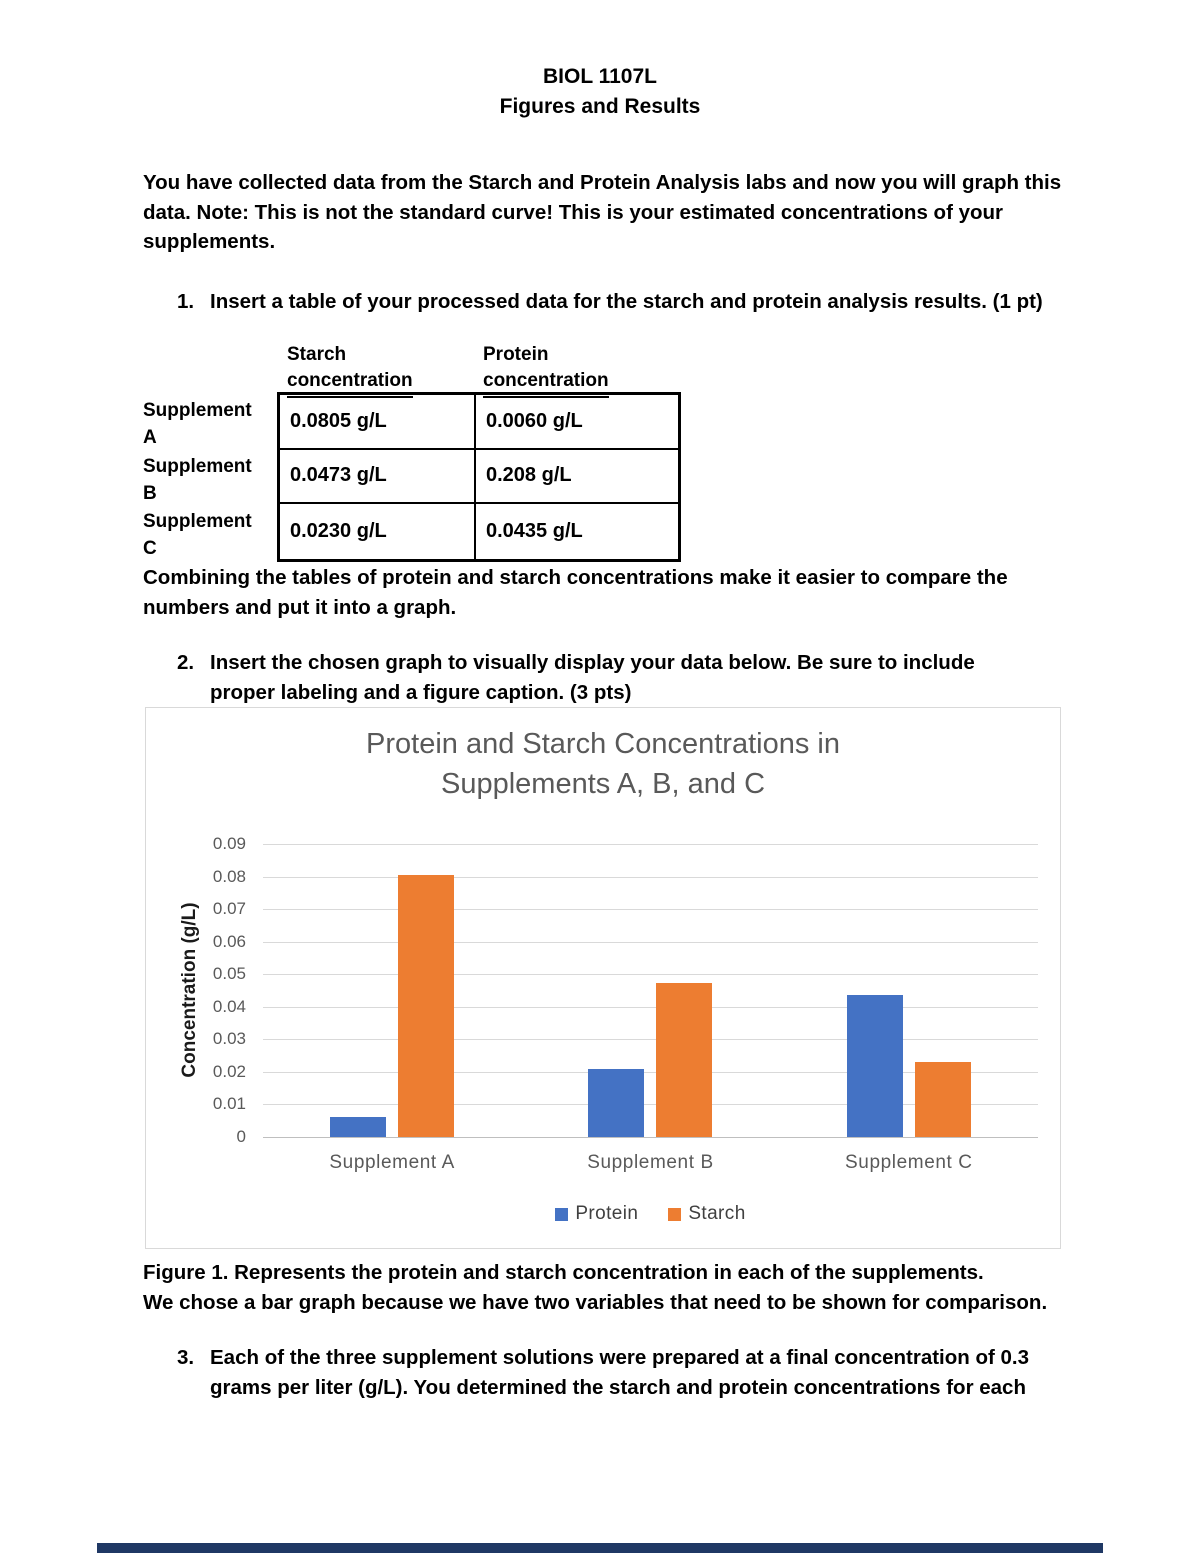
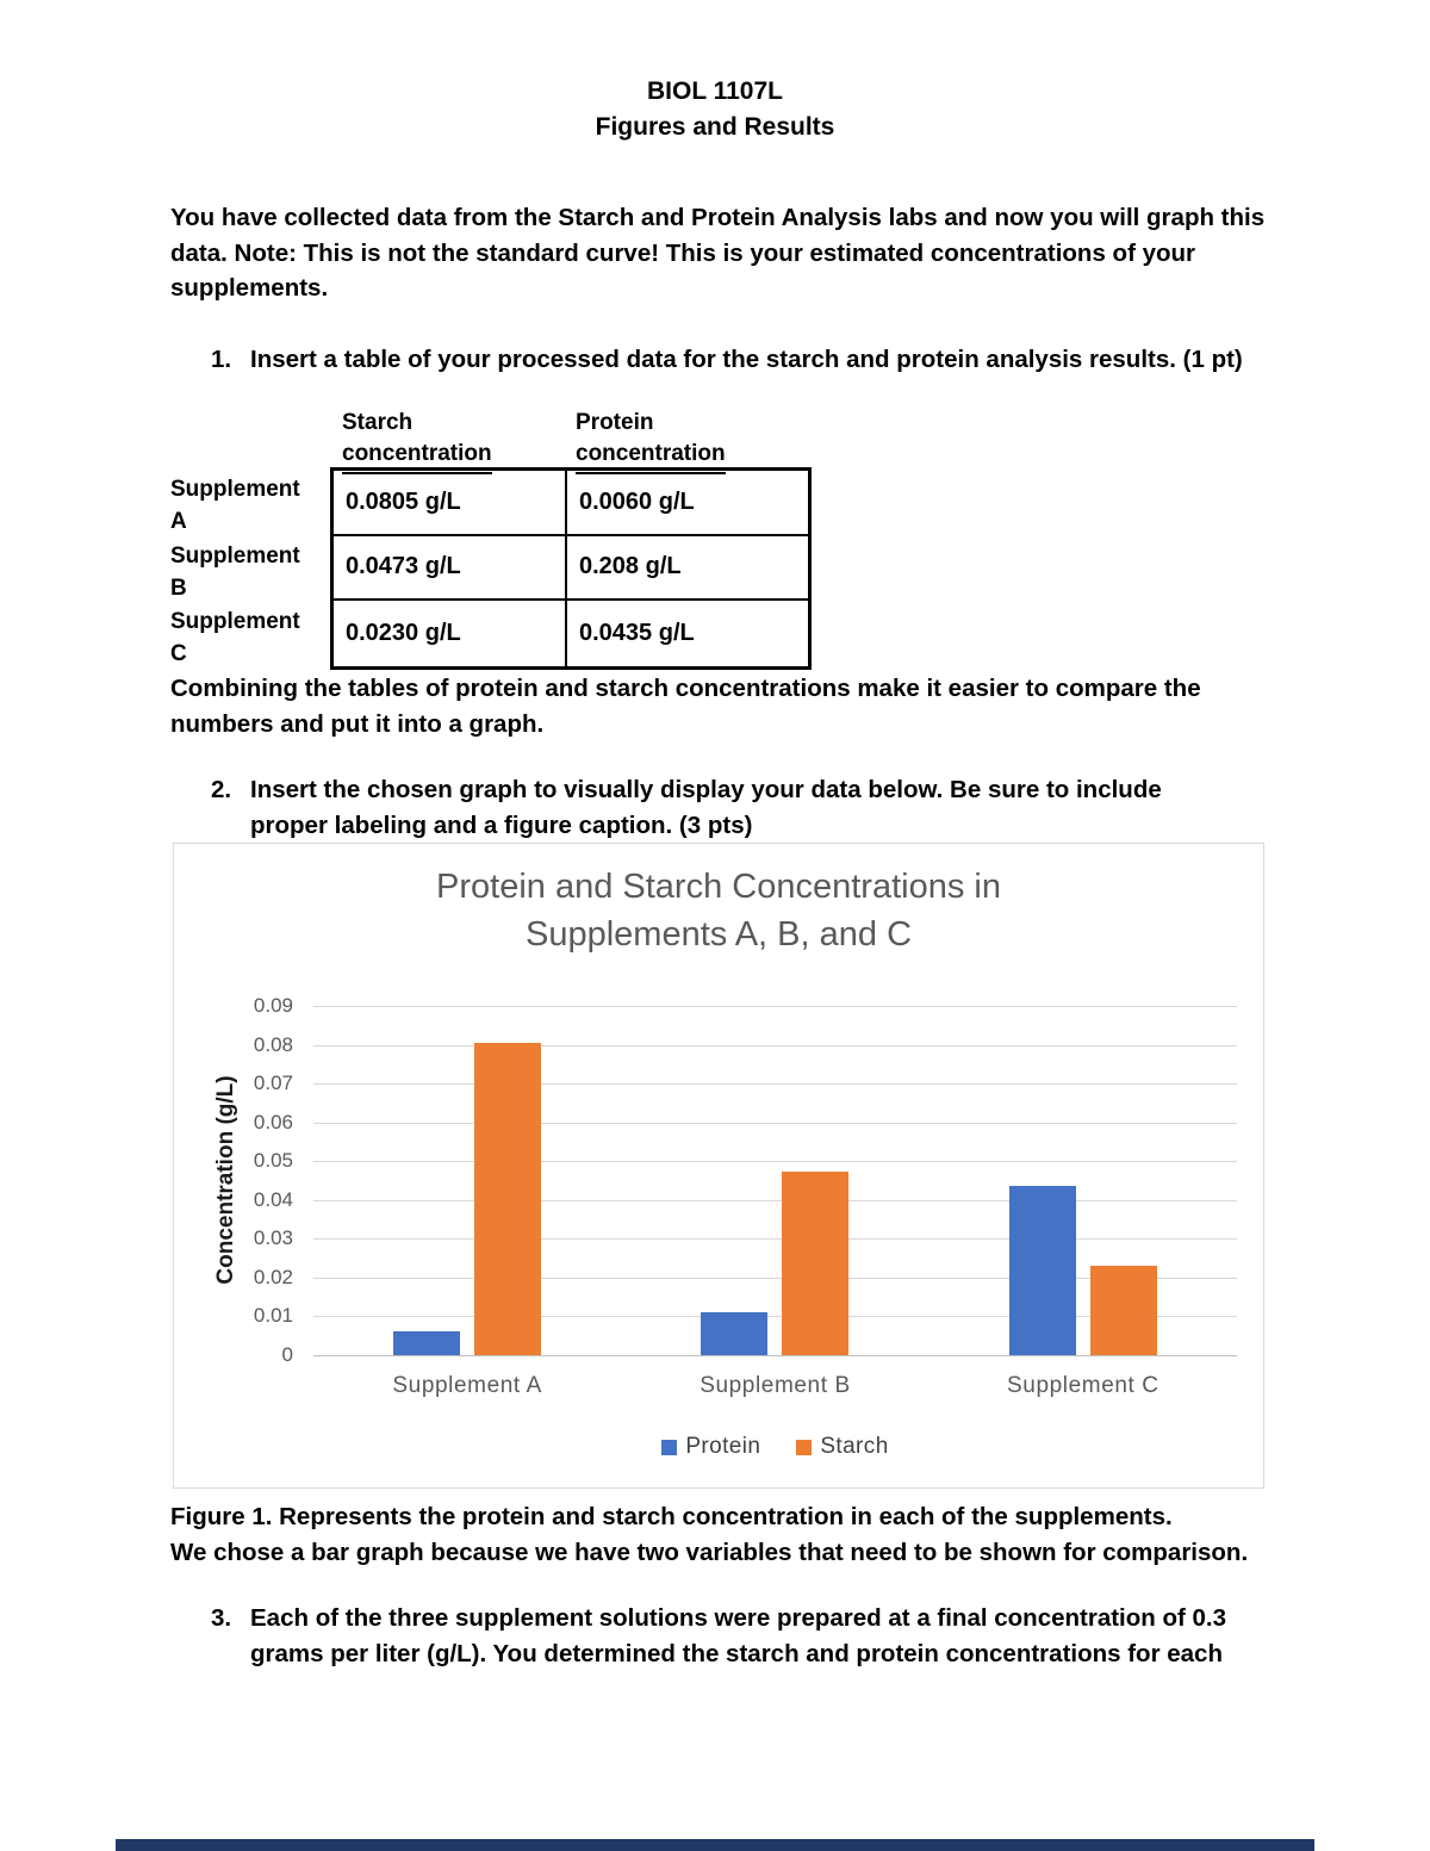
Protein/Supplement B: 0.021 -> 0.011
